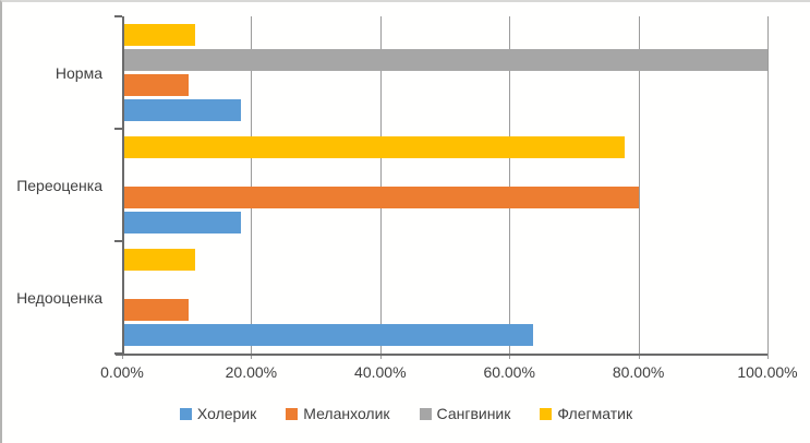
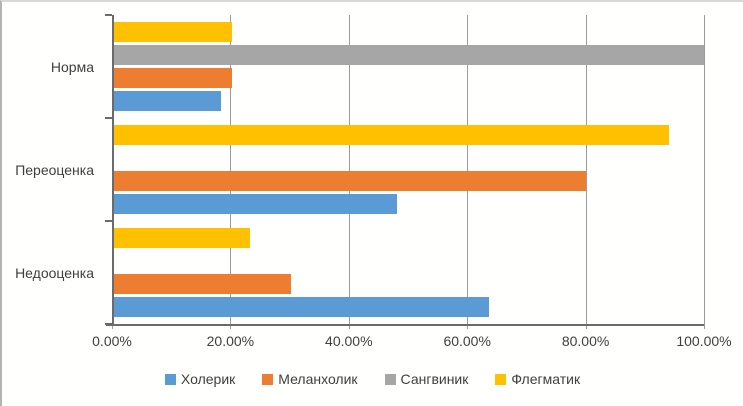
Меланхолик/Норма: 10% -> 20%
Флегматик/Норма: 11% -> 20%
Холерик/Переоценка: 18% -> 48%
Флегматик/Переоценка: 78% -> 94%
Меланхолик/Недооценка: 10% -> 30%
Флегматик/Недооценка: 11% -> 23%
